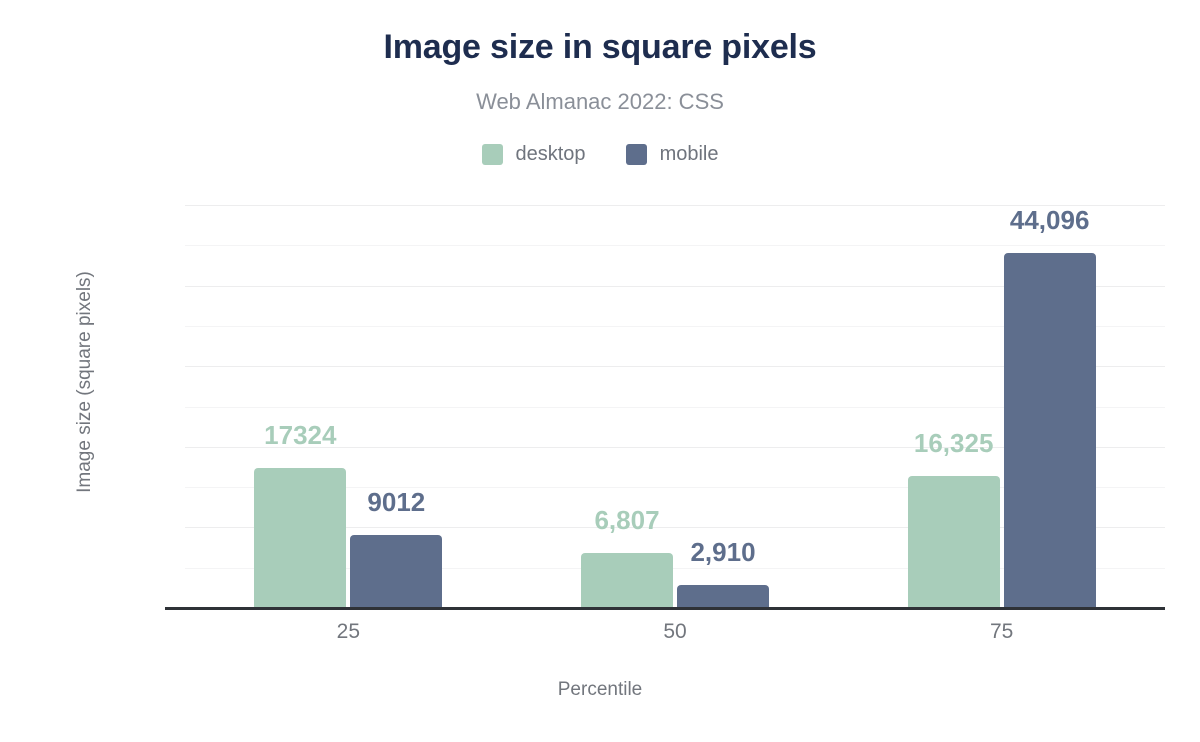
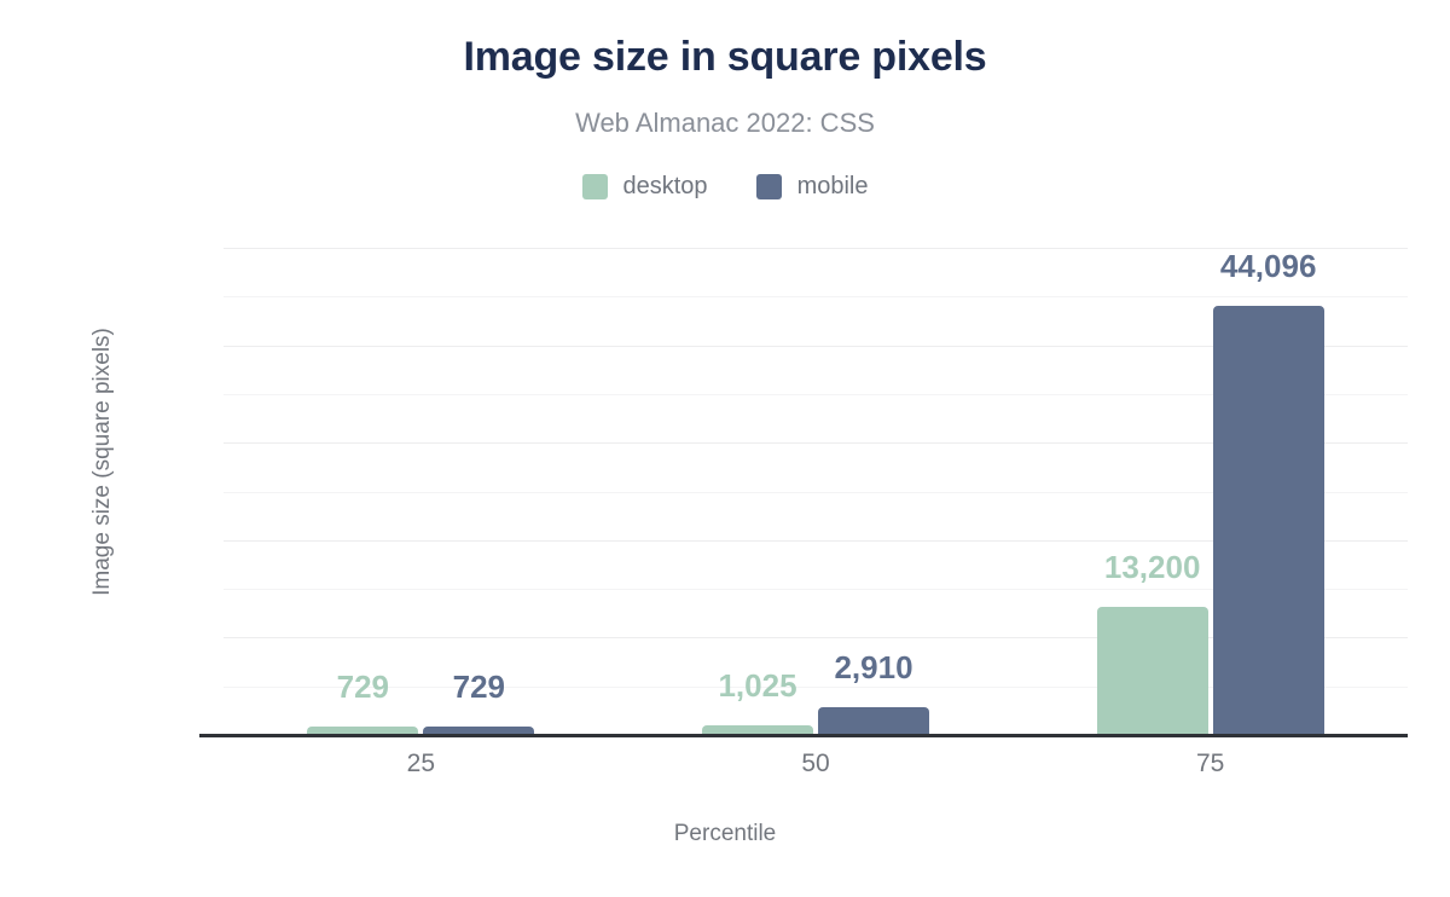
desktop/25: 17324 -> 729
mobile/25: 9012 -> 729
desktop/50: 6,807 -> 1,025
desktop/75: 16,325 -> 13,200
